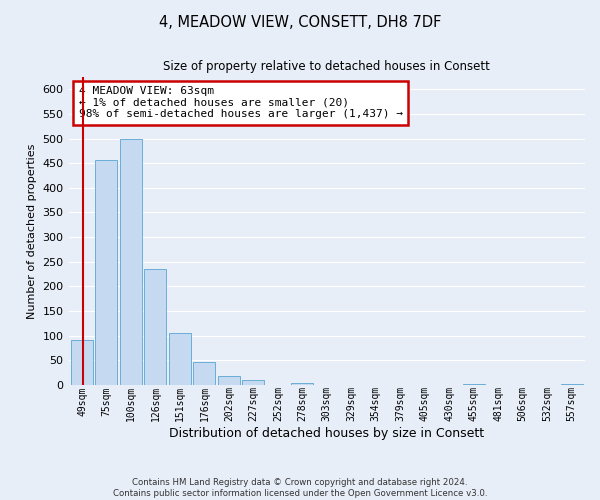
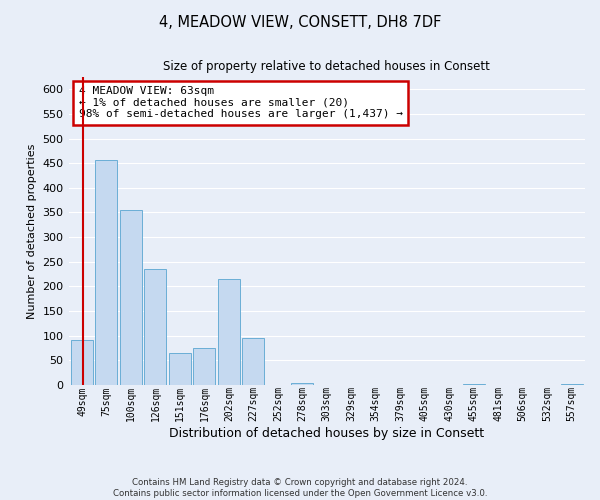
100sqm: 500 -> 355
151sqm: 105 -> 65
176sqm: 46 -> 75
202sqm: 18 -> 215
227sqm: 9 -> 95
